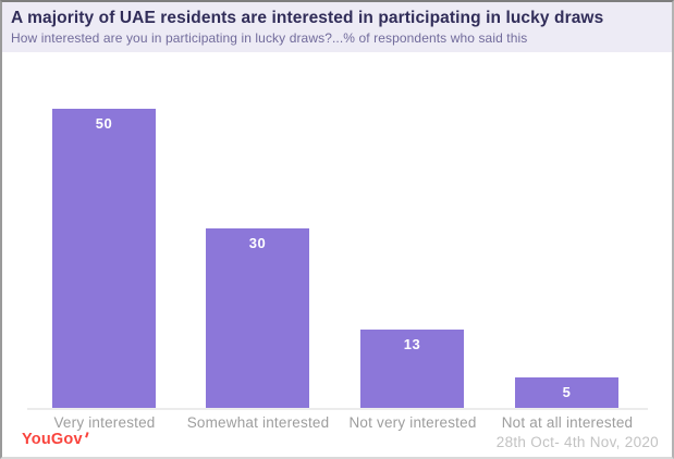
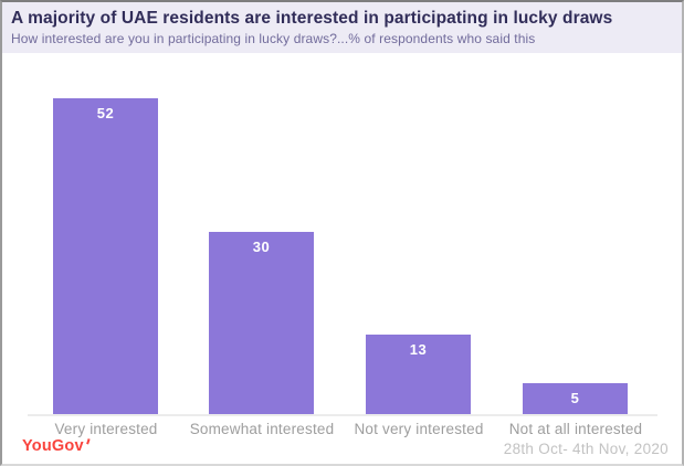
Very interested: 50 -> 52
